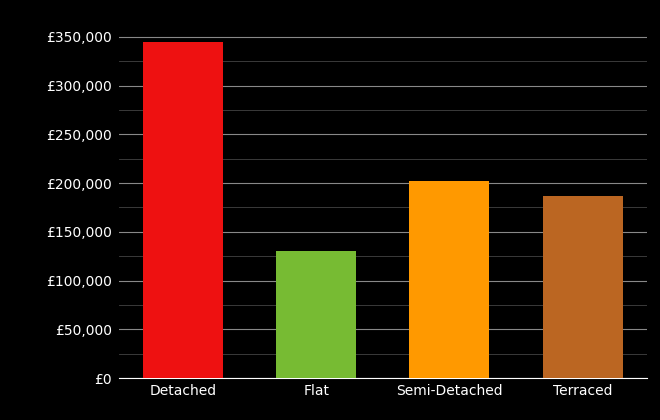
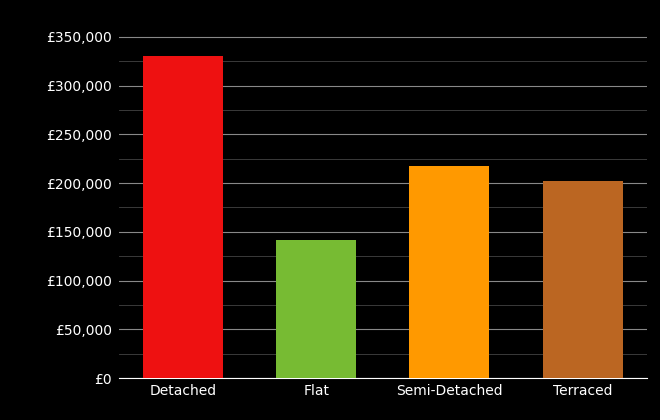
Detached: £345,000 -> £330,000
Flat: £130,000 -> £142,000
Semi-Detached: £202,000 -> £218,000
Terraced: £187,000 -> £202,000
